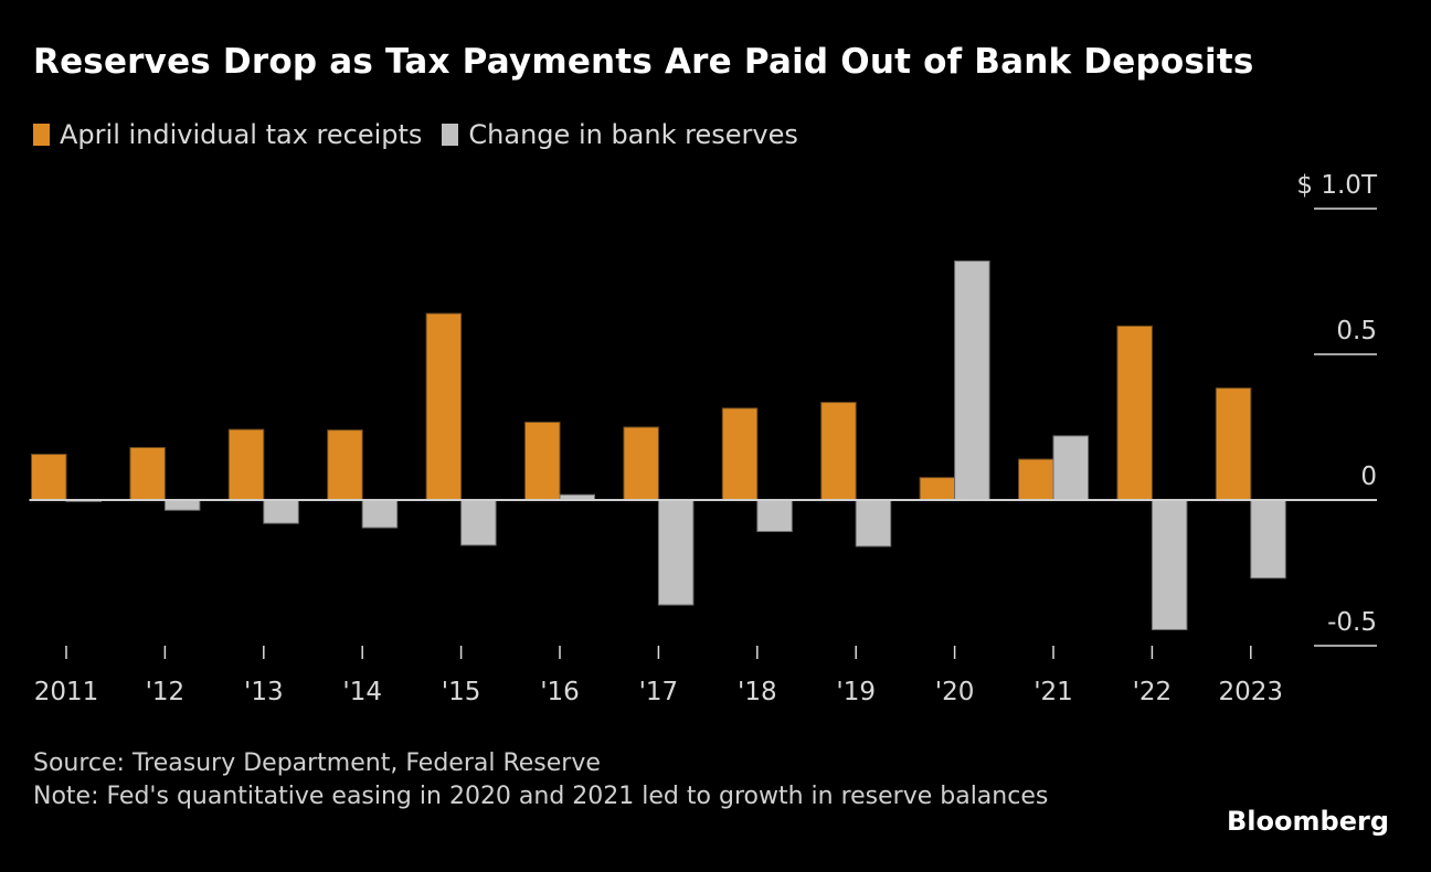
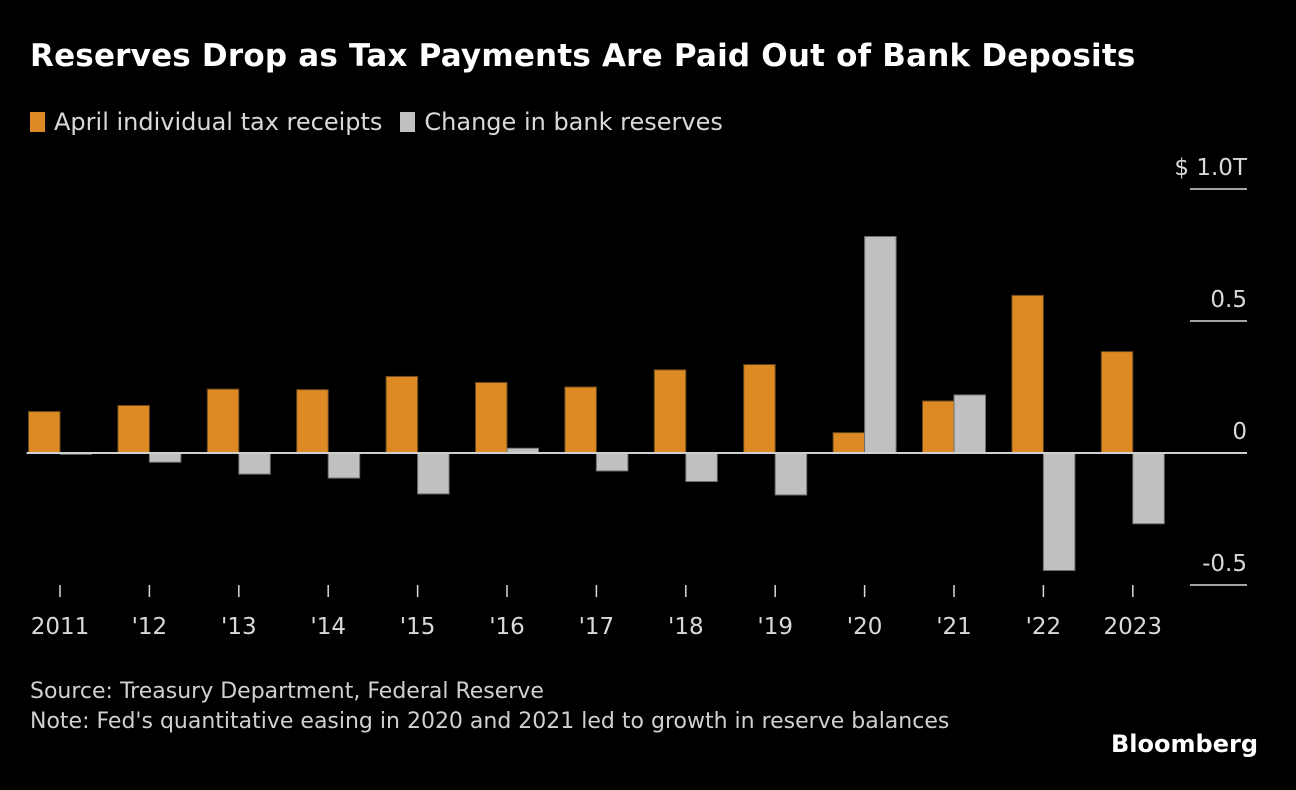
April individual tax receipts/'15: 0.64 -> 0.29
Change in bank reserves/'17: -0.36 -> -0.07
April individual tax receipts/'21: 0.14 -> 0.20
